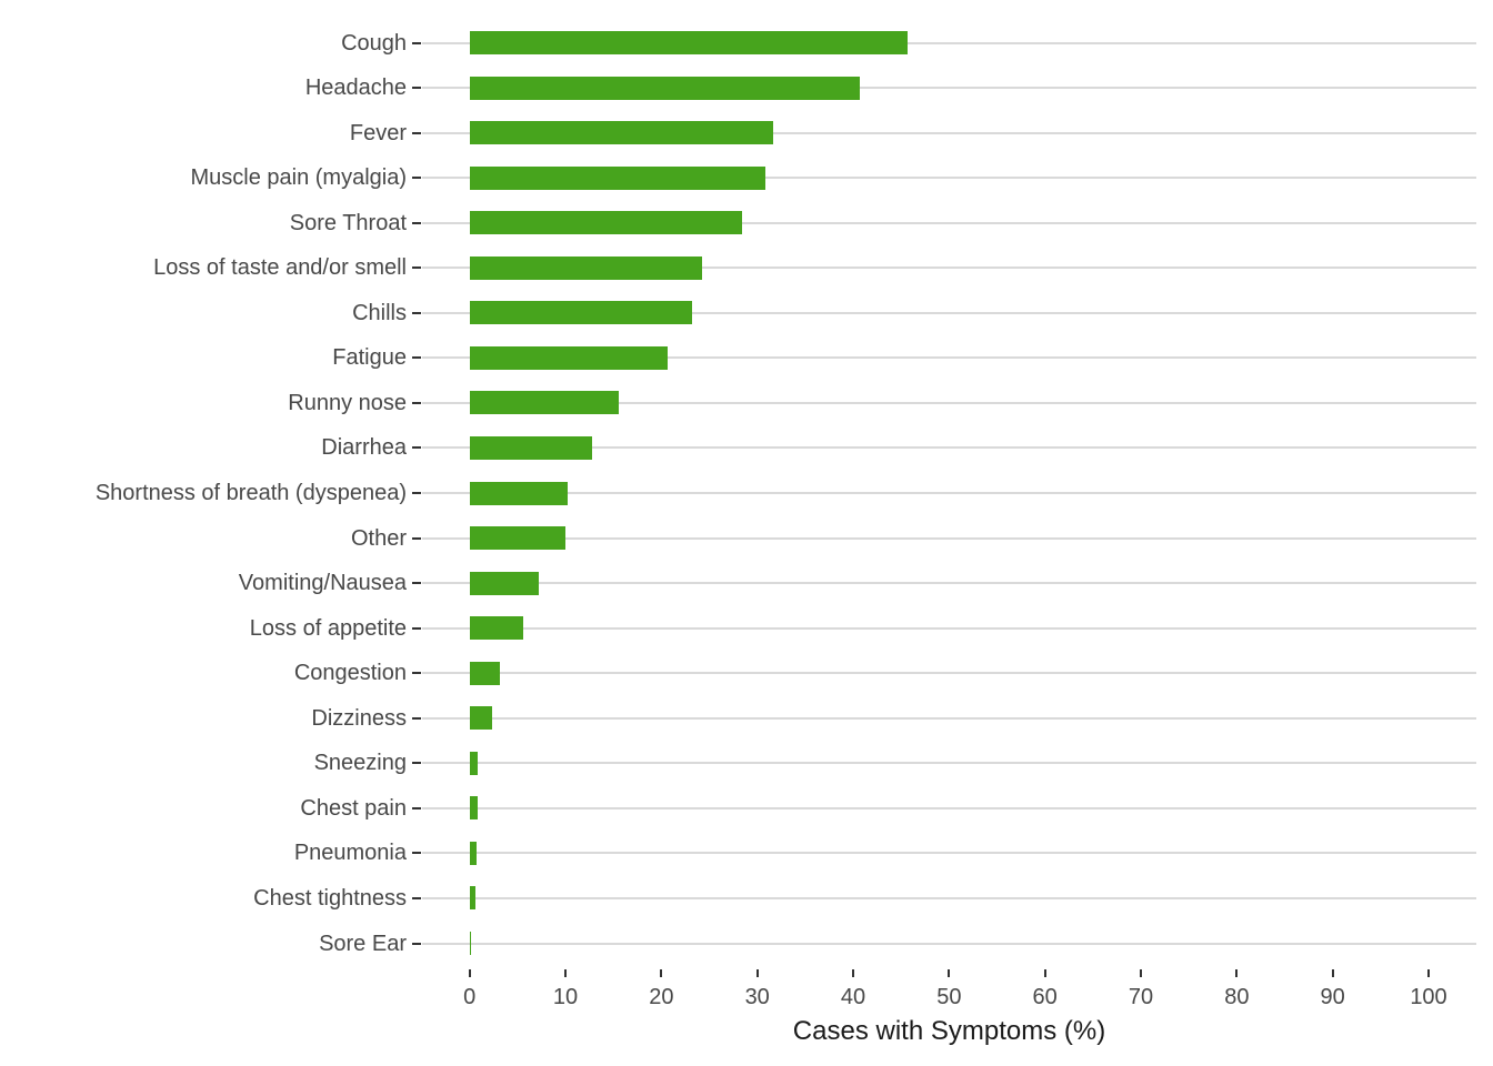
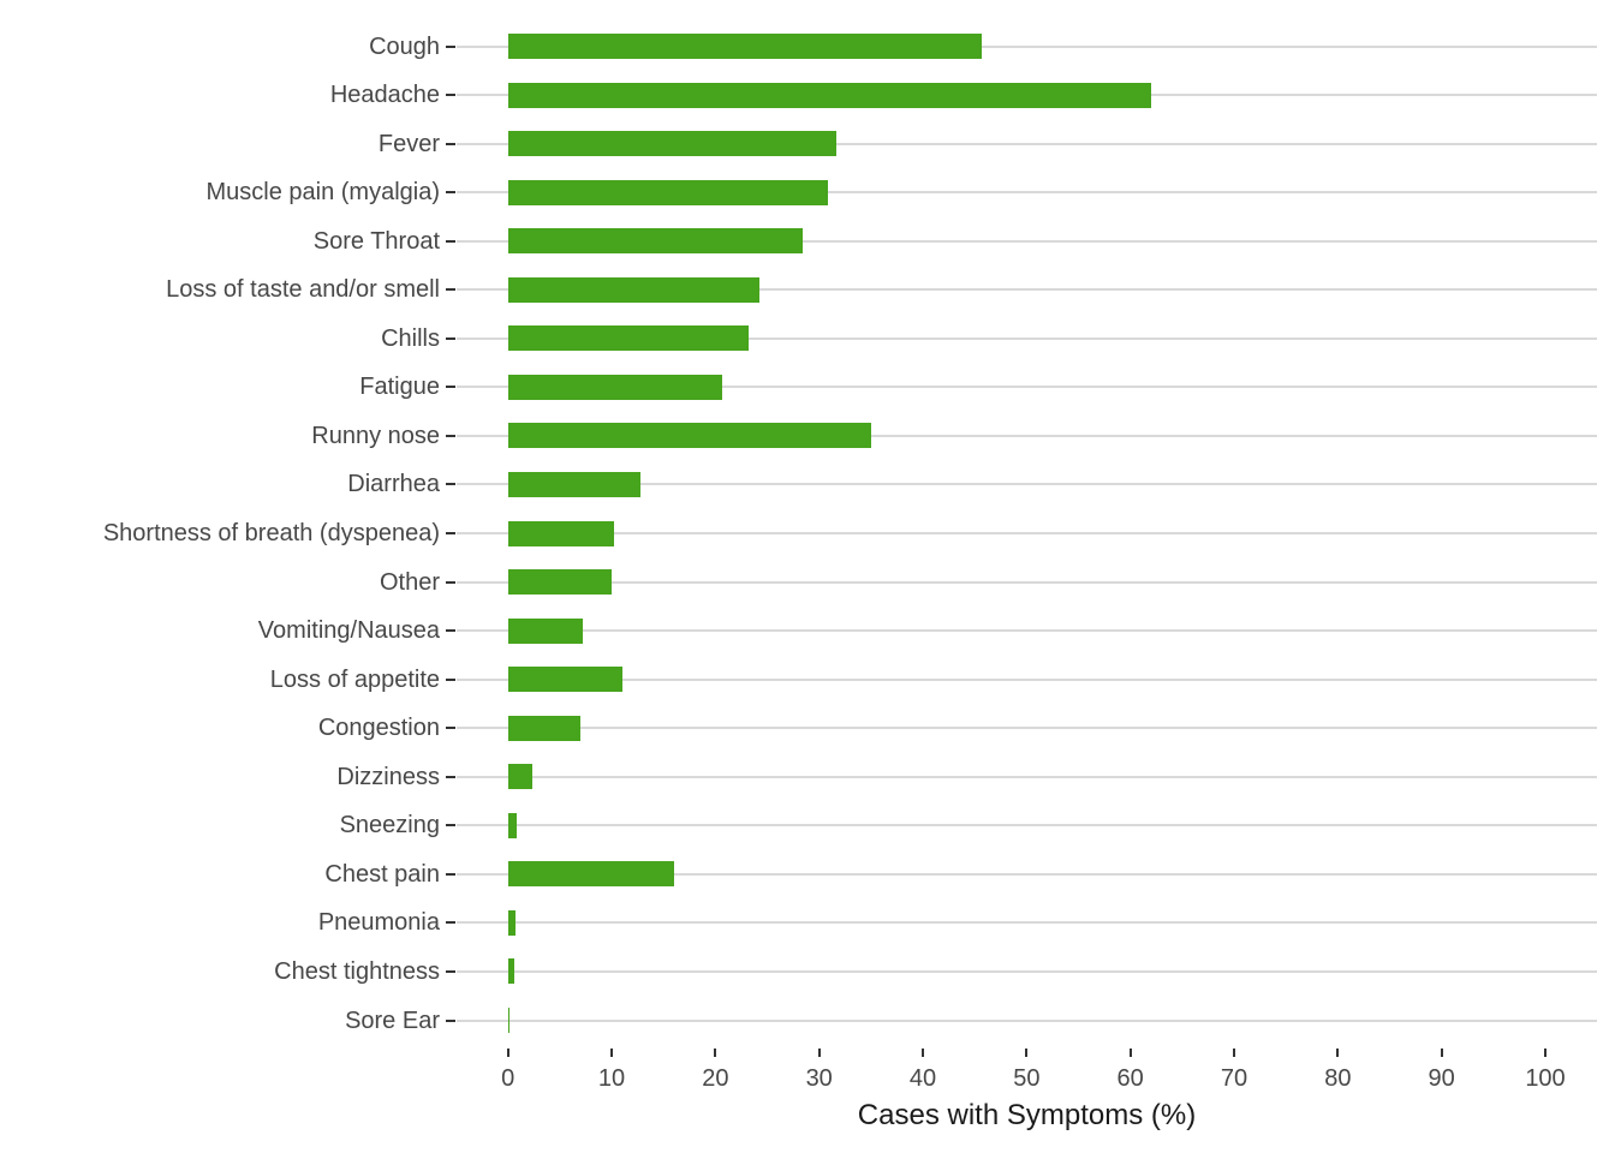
Headache: 41 -> 62
Runny nose: 16 -> 35
Loss of appetite: 6 -> 11
Congestion: 3 -> 7
Chest pain: 1 -> 16
